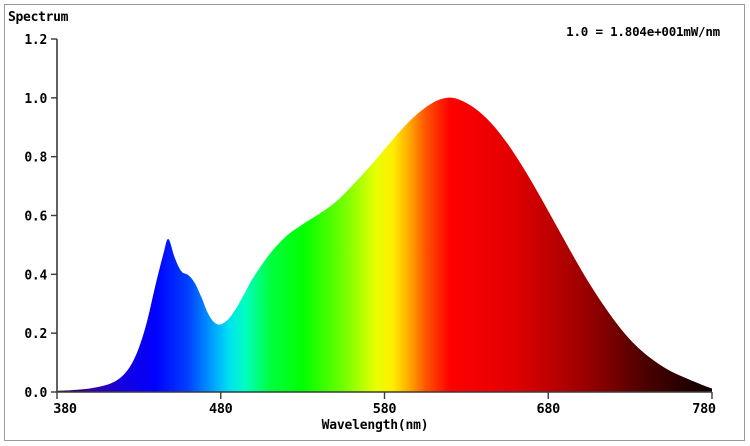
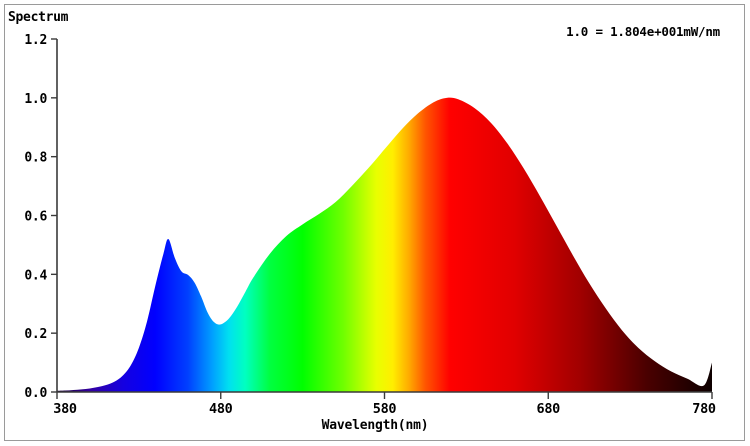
780: 0.01 -> 0.10
